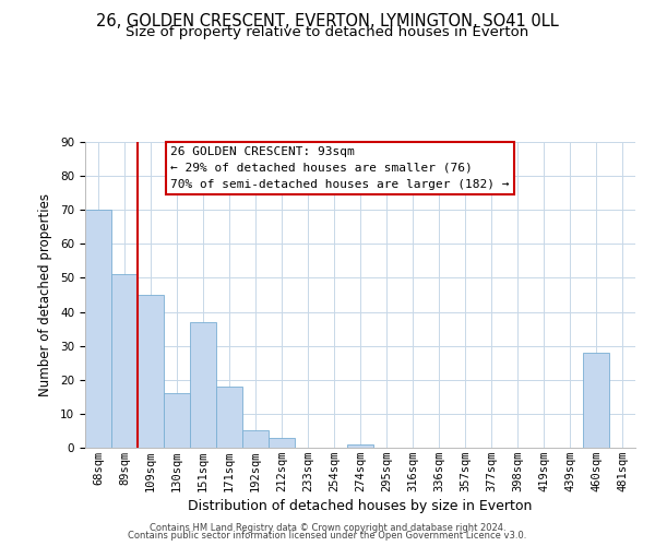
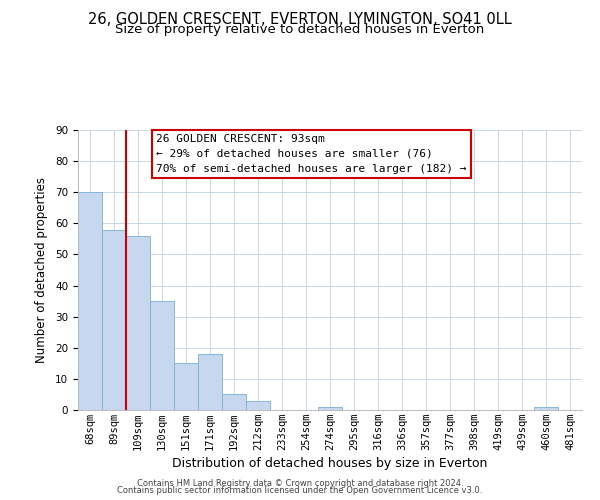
89sqm: 51 -> 58
109sqm: 45 -> 56
130sqm: 16 -> 35
151sqm: 37 -> 15
460sqm: 28 -> 1
